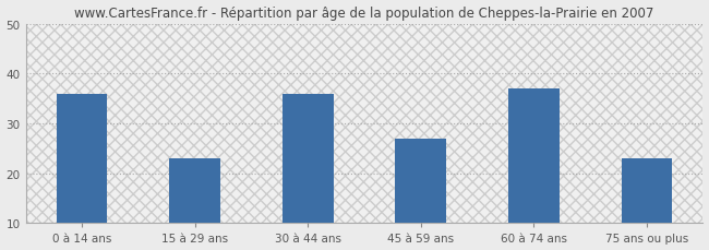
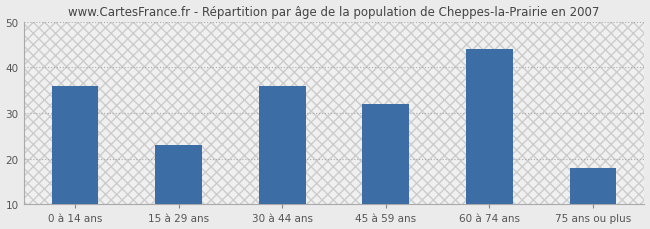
45 à 59 ans: 27 -> 32
60 à 74 ans: 37 -> 44
75 ans ou plus: 23 -> 18
